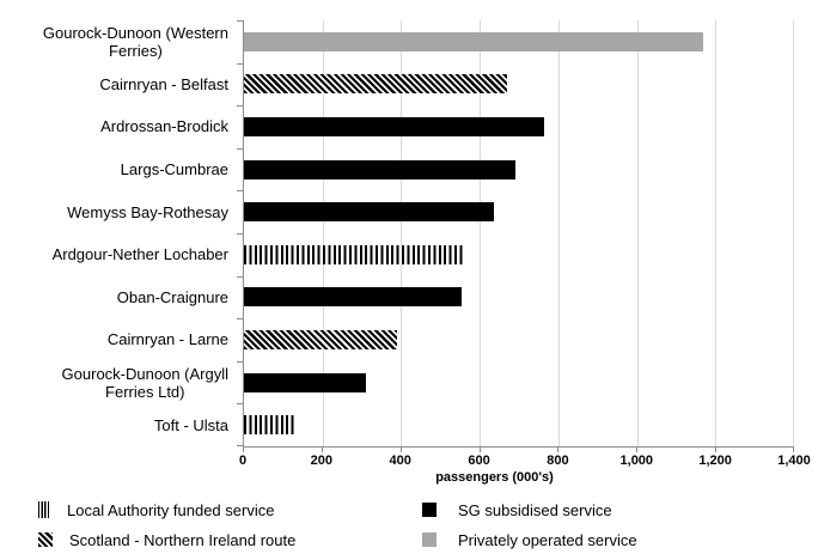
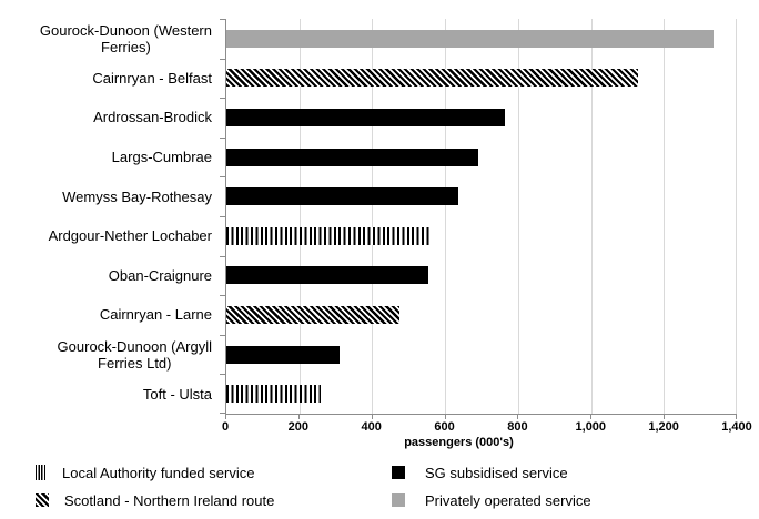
Gourock-Dunoon (Western Ferries): 1170 -> 1340
Cairnryan - Belfast: 670 -> 1130
Cairnryan - Larne: 390 -> 480
Toft - Ulsta: 130 -> 260
